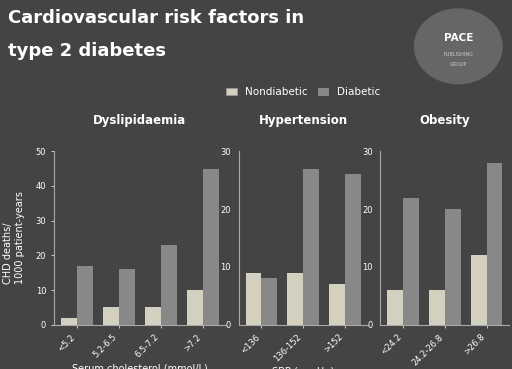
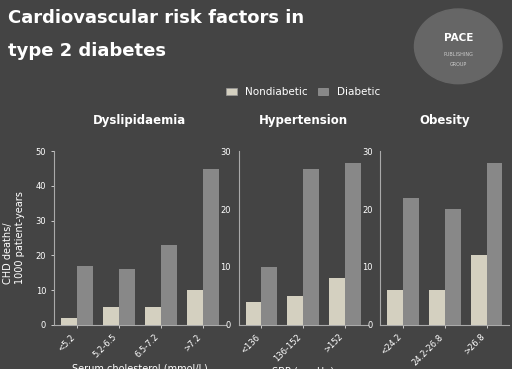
Hypertension/Nondiabetic/<136: 9 -> 4
Hypertension/Diabetic/<136: 8 -> 10
Hypertension/Nondiabetic/136-152: 9 -> 5
Hypertension/Nondiabetic/>152: 7 -> 8
Hypertension/Diabetic/>152: 26 -> 28
